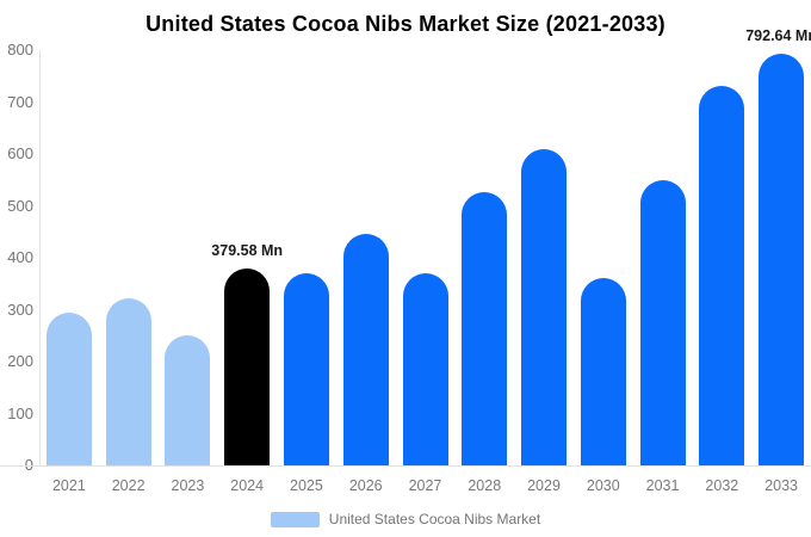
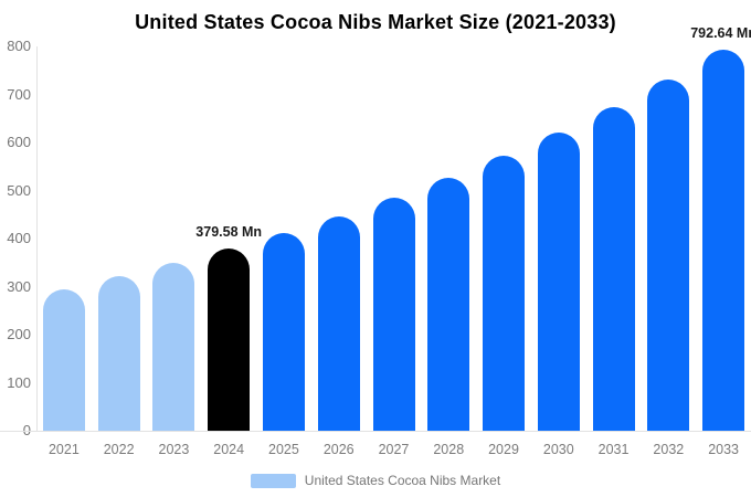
2023: 250 -> 350
2025: 370 -> 410
2027: 370 -> 480
2029: 610 -> 570
2030: 360 -> 620
2031: 550 -> 670
